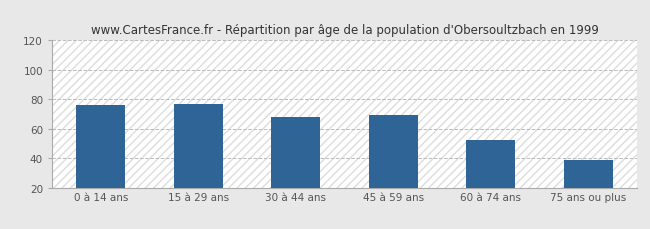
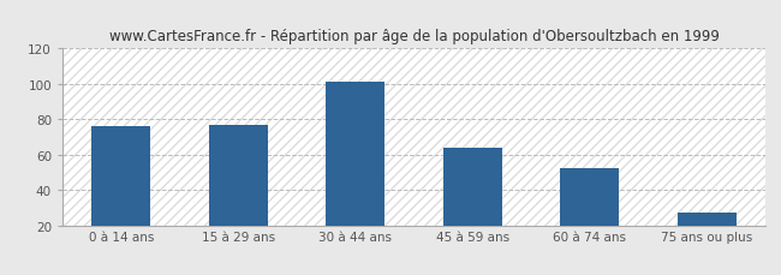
30 à 44 ans: 68 -> 101
45 à 59 ans: 69 -> 64
75 ans ou plus: 39 -> 27
